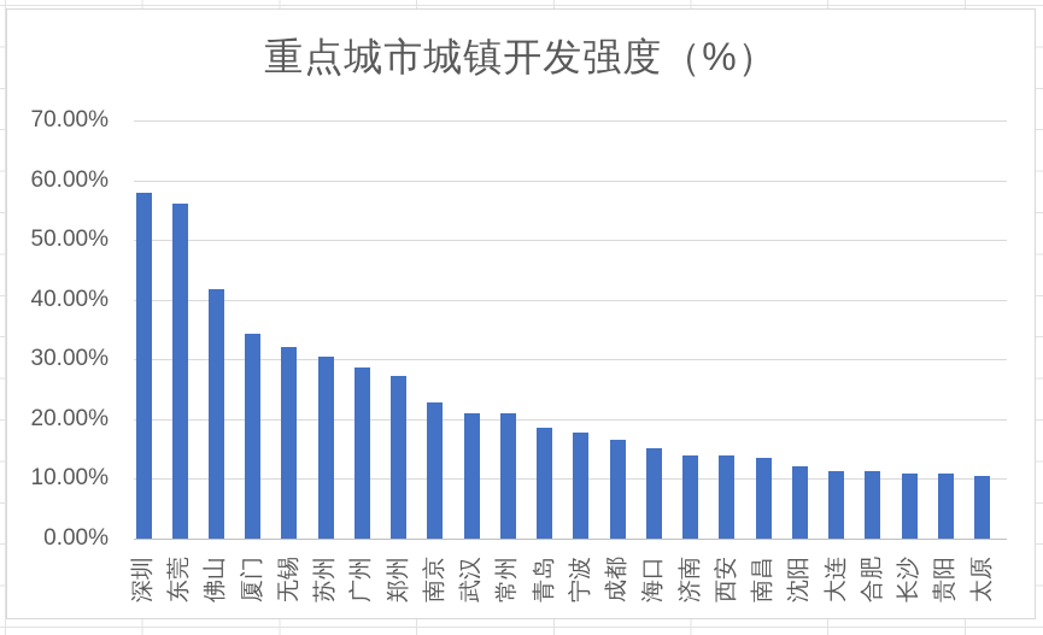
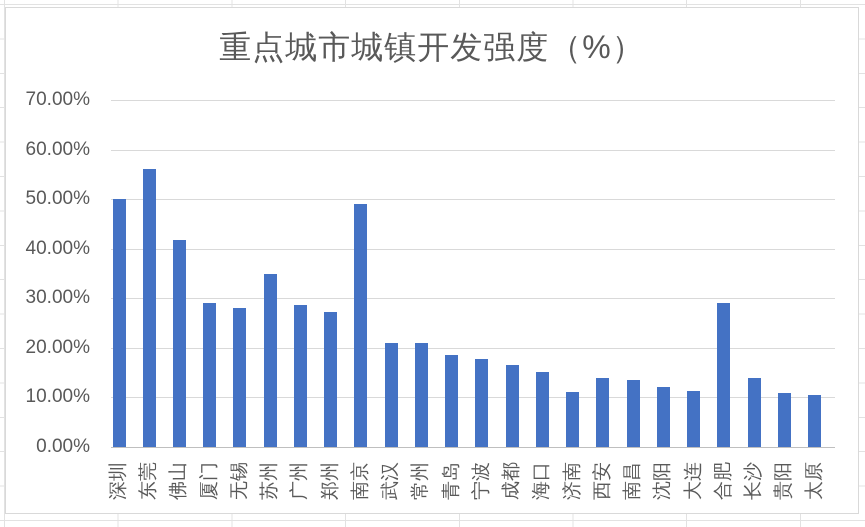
深圳: 58% -> 50%
厦门: 34% -> 29%
无锡: 32% -> 28%
苏州: 30% -> 35%
南京: 23% -> 49%
济南: 14% -> 11%
合肥: 11% -> 29%
长沙: 11% -> 14%
